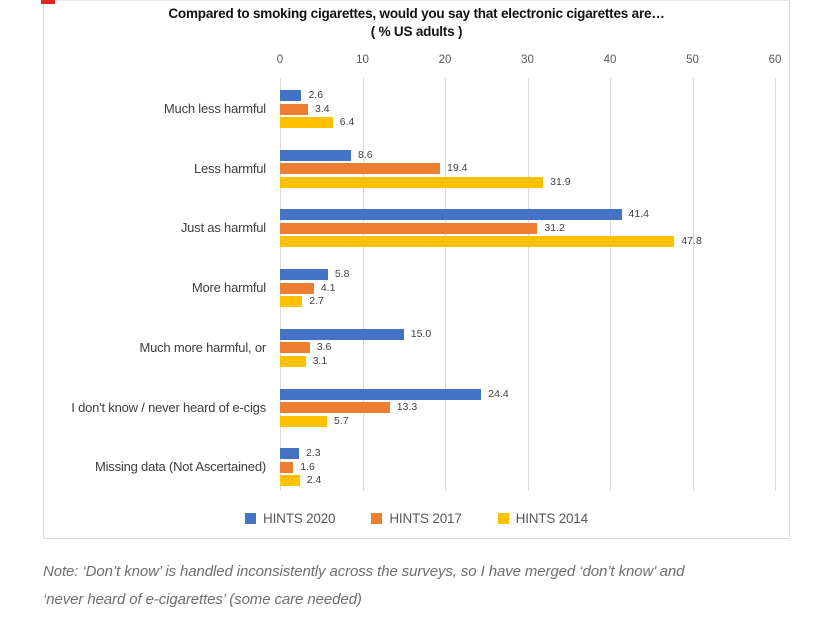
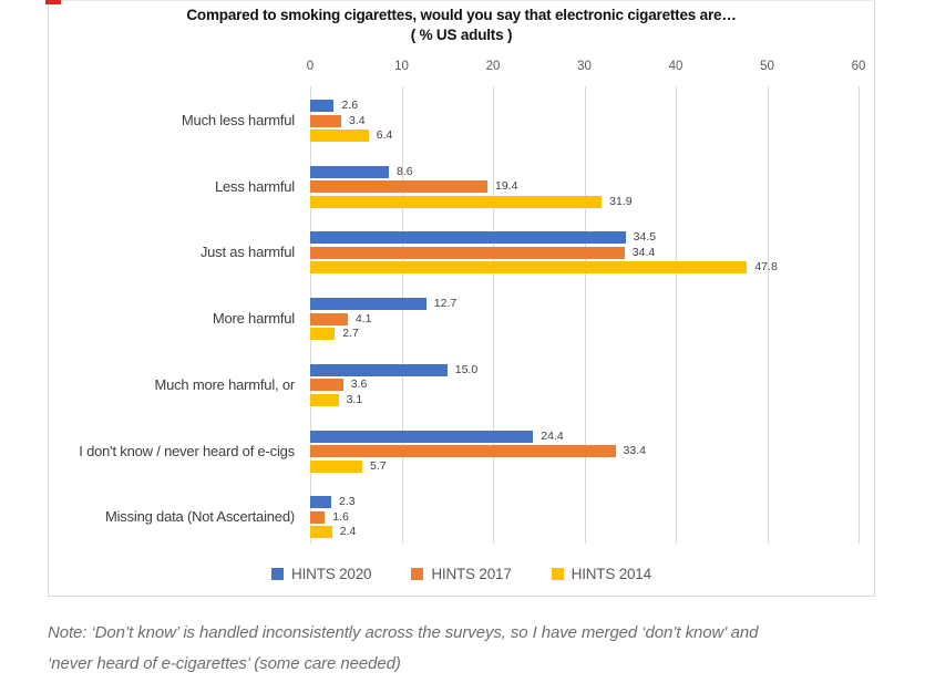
HINTS 2020/Just as harmful: 41.4 -> 34.5
HINTS 2017/Just as harmful: 31.2 -> 34.4
HINTS 2020/More harmful: 5.8 -> 12.7
HINTS 2017/I don't know / never heard of e-cigs: 13.3 -> 33.4
